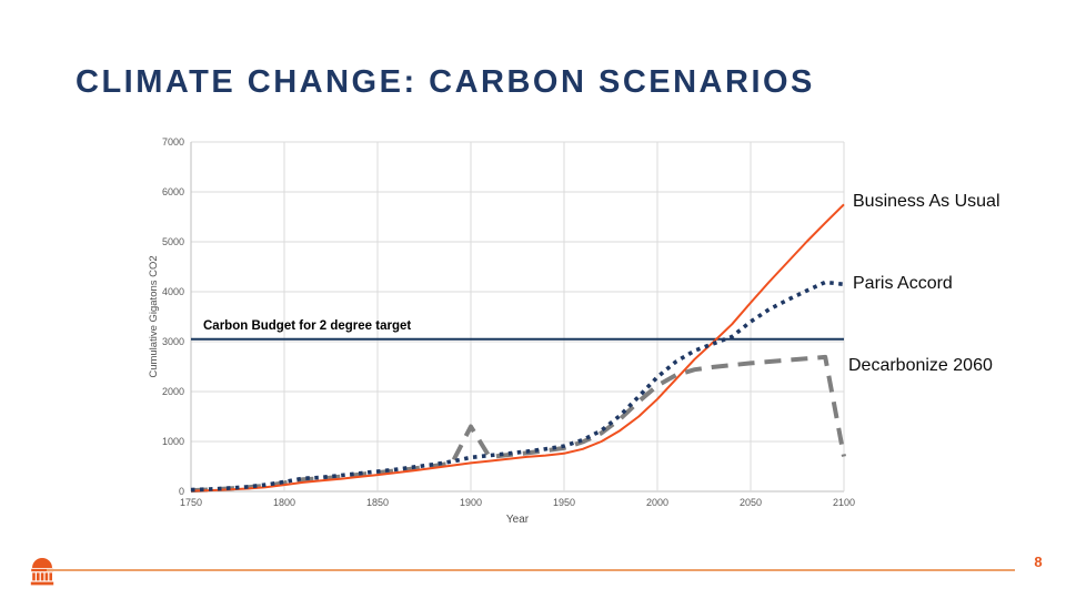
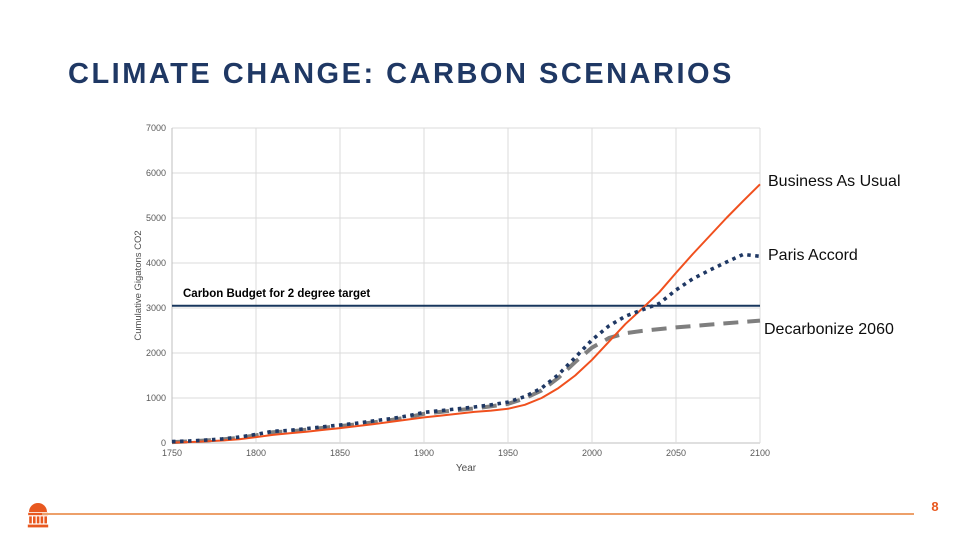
Decarbonize 2060/1900: 1300 -> 600
Decarbonize 2060/2100: 700 -> 2700
